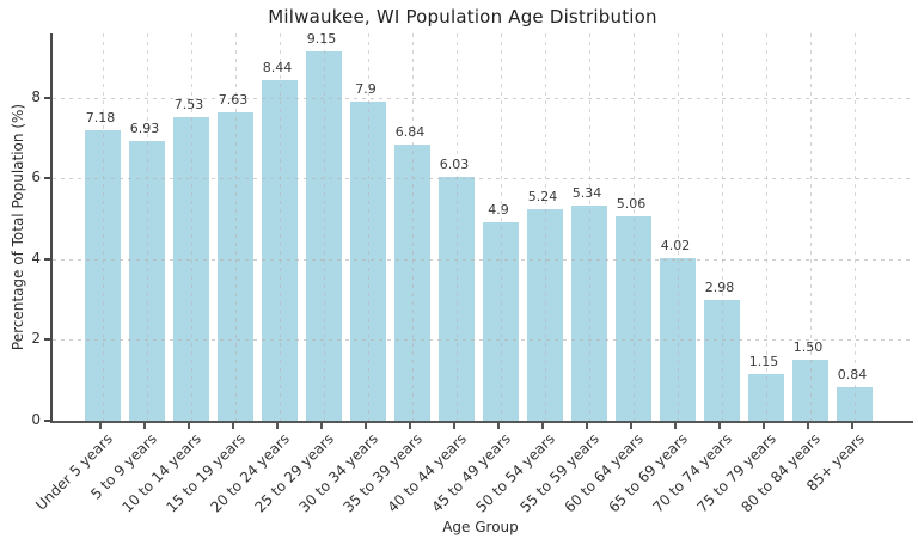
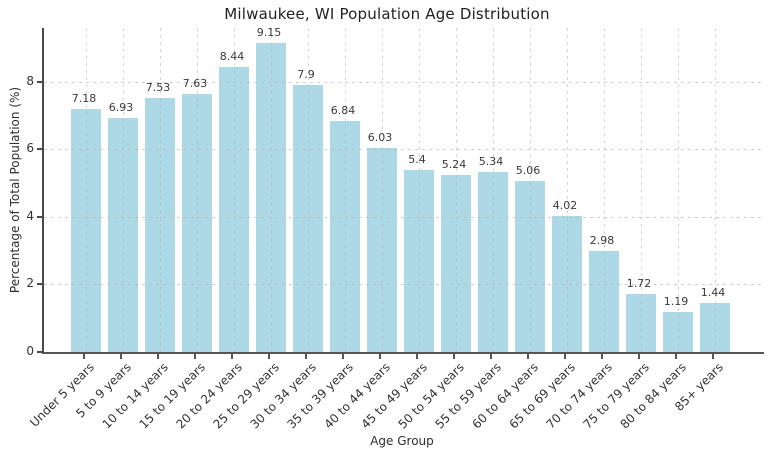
45 to 49 years: 4.9 -> 5.4
75 to 79 years: 1.15 -> 1.72
80 to 84 years: 1.50 -> 1.19
85+ years: 0.84 -> 1.44
